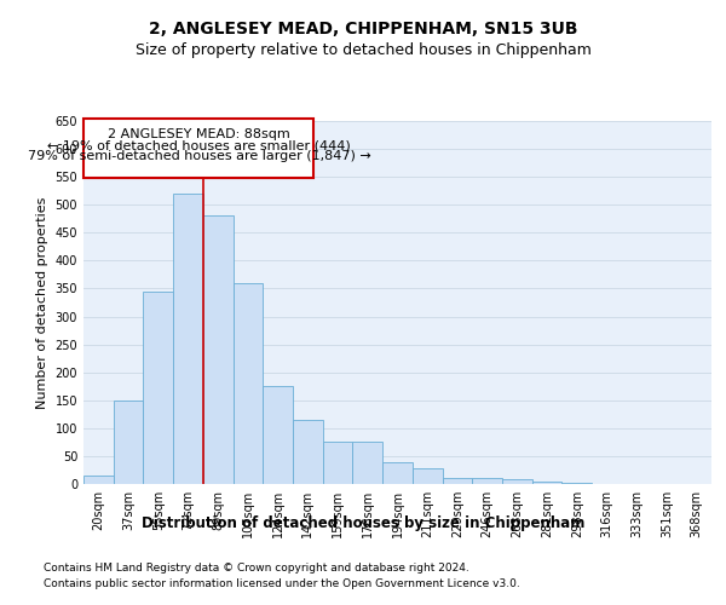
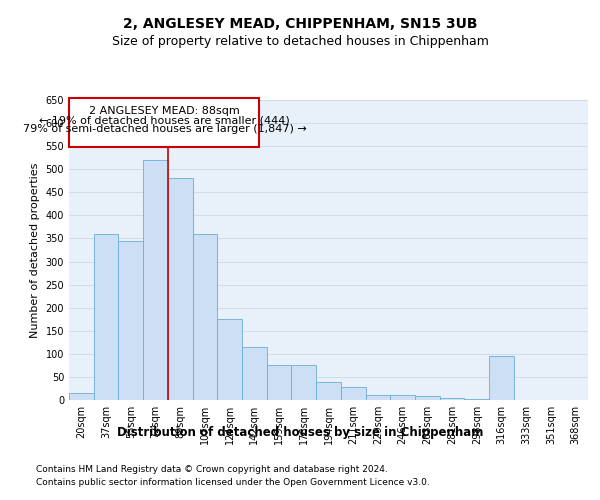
37sqm: 150 -> 360
316sqm: 1 -> 95
